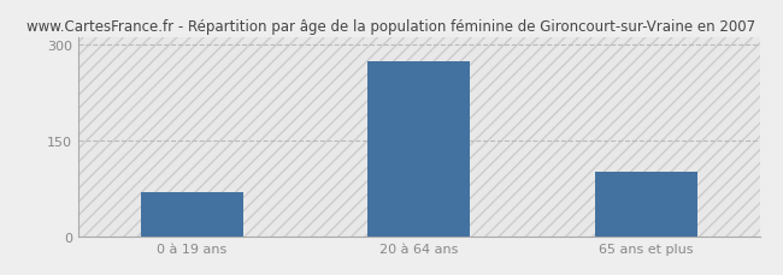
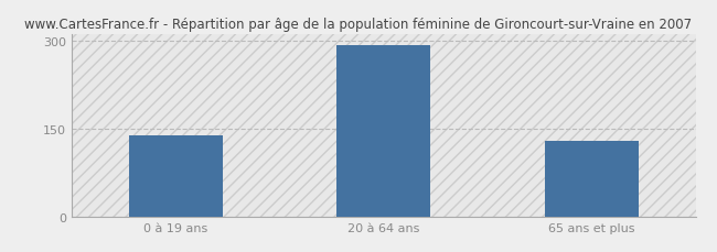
0 à 19 ans: 68 -> 138
20 à 64 ans: 272 -> 291
65 ans et plus: 100 -> 128
